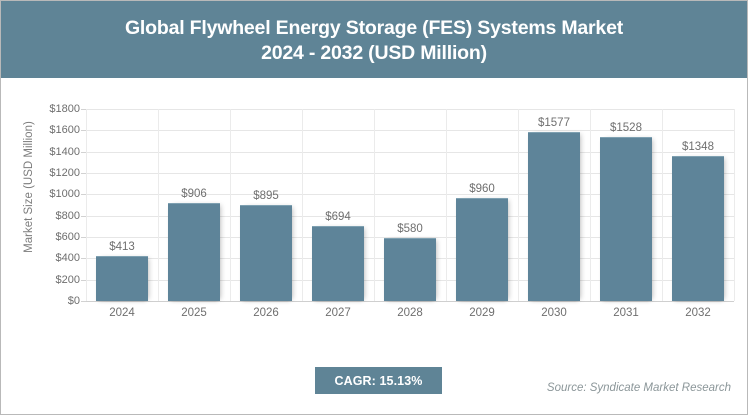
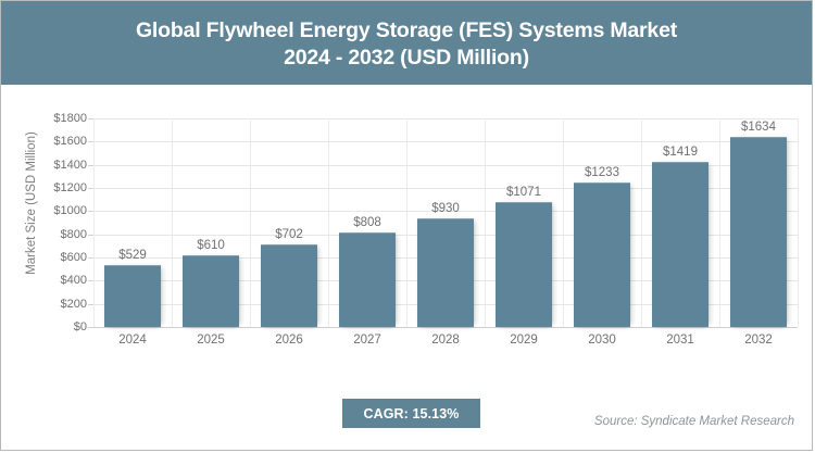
2024: $413 -> $529
2025: $906 -> $610
2026: $895 -> $702
2027: $694 -> $808
2028: $580 -> $930
2029: $960 -> $1071
2030: $1577 -> $1233
2031: $1528 -> $1419
2032: $1348 -> $1634
